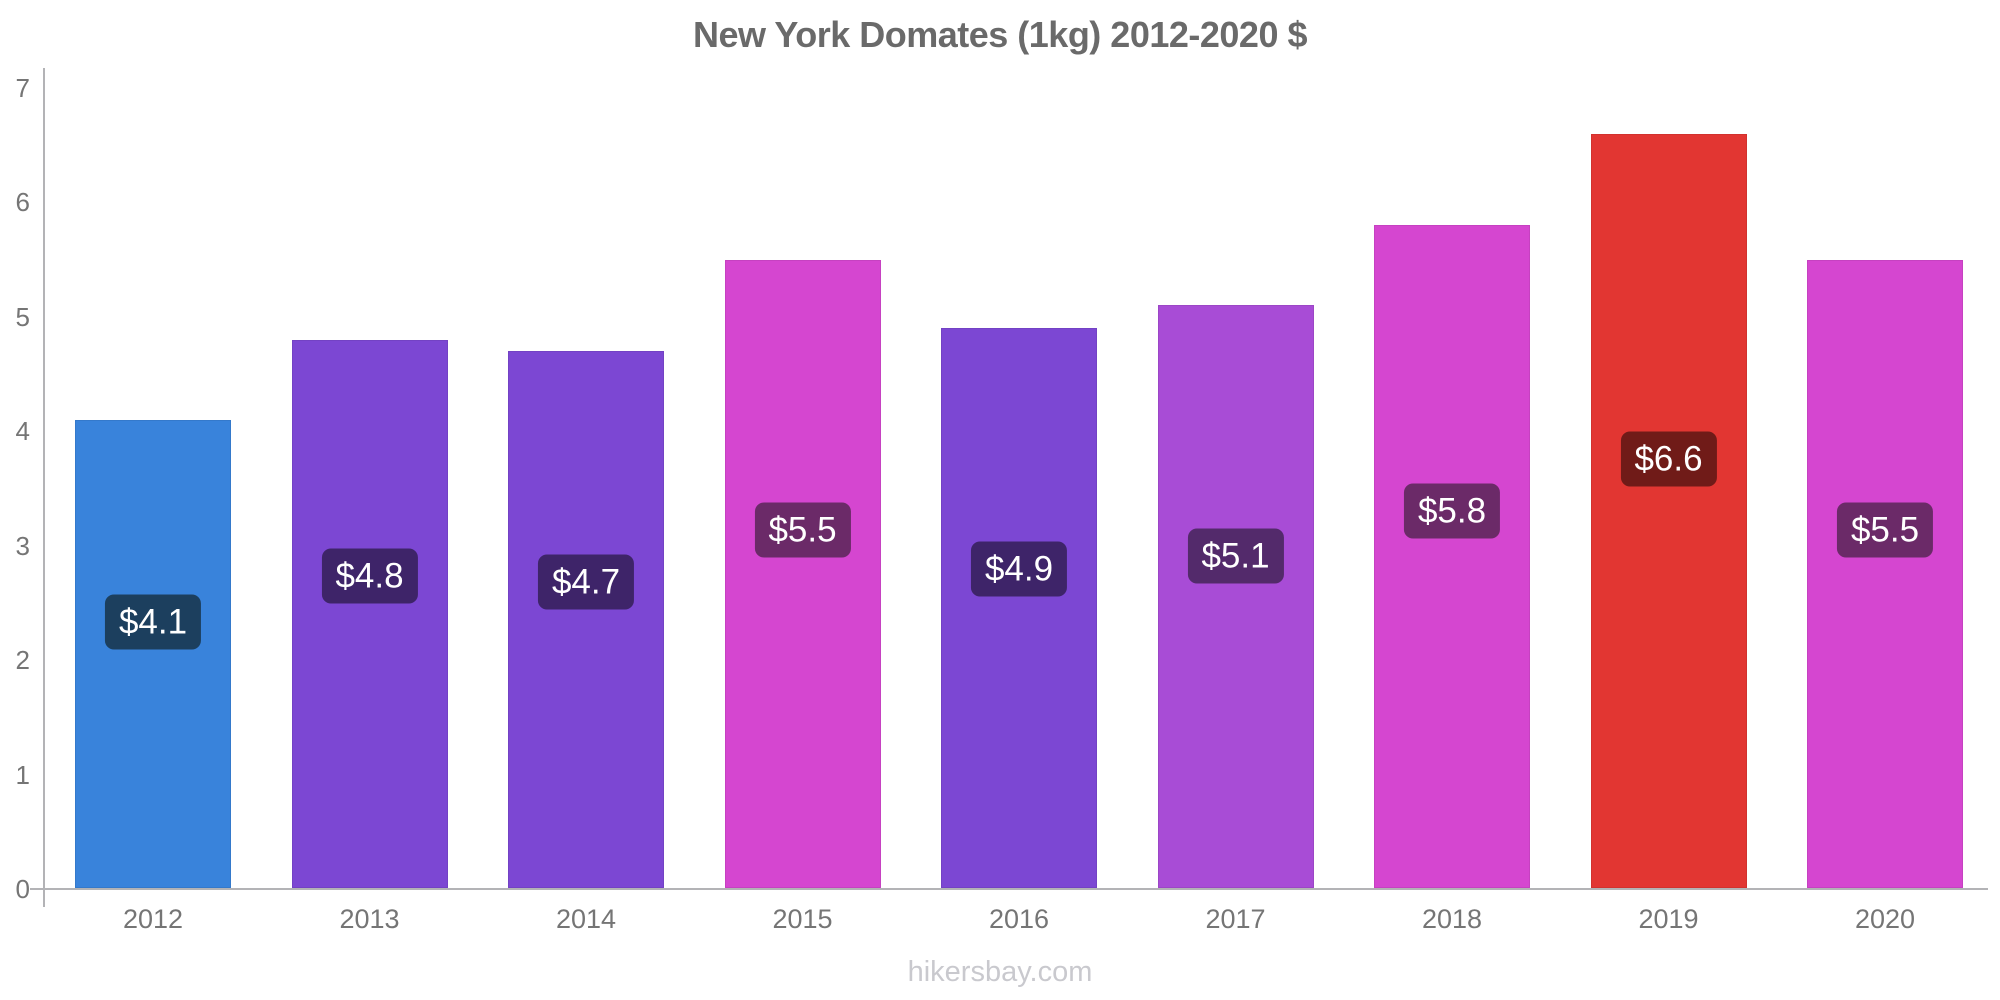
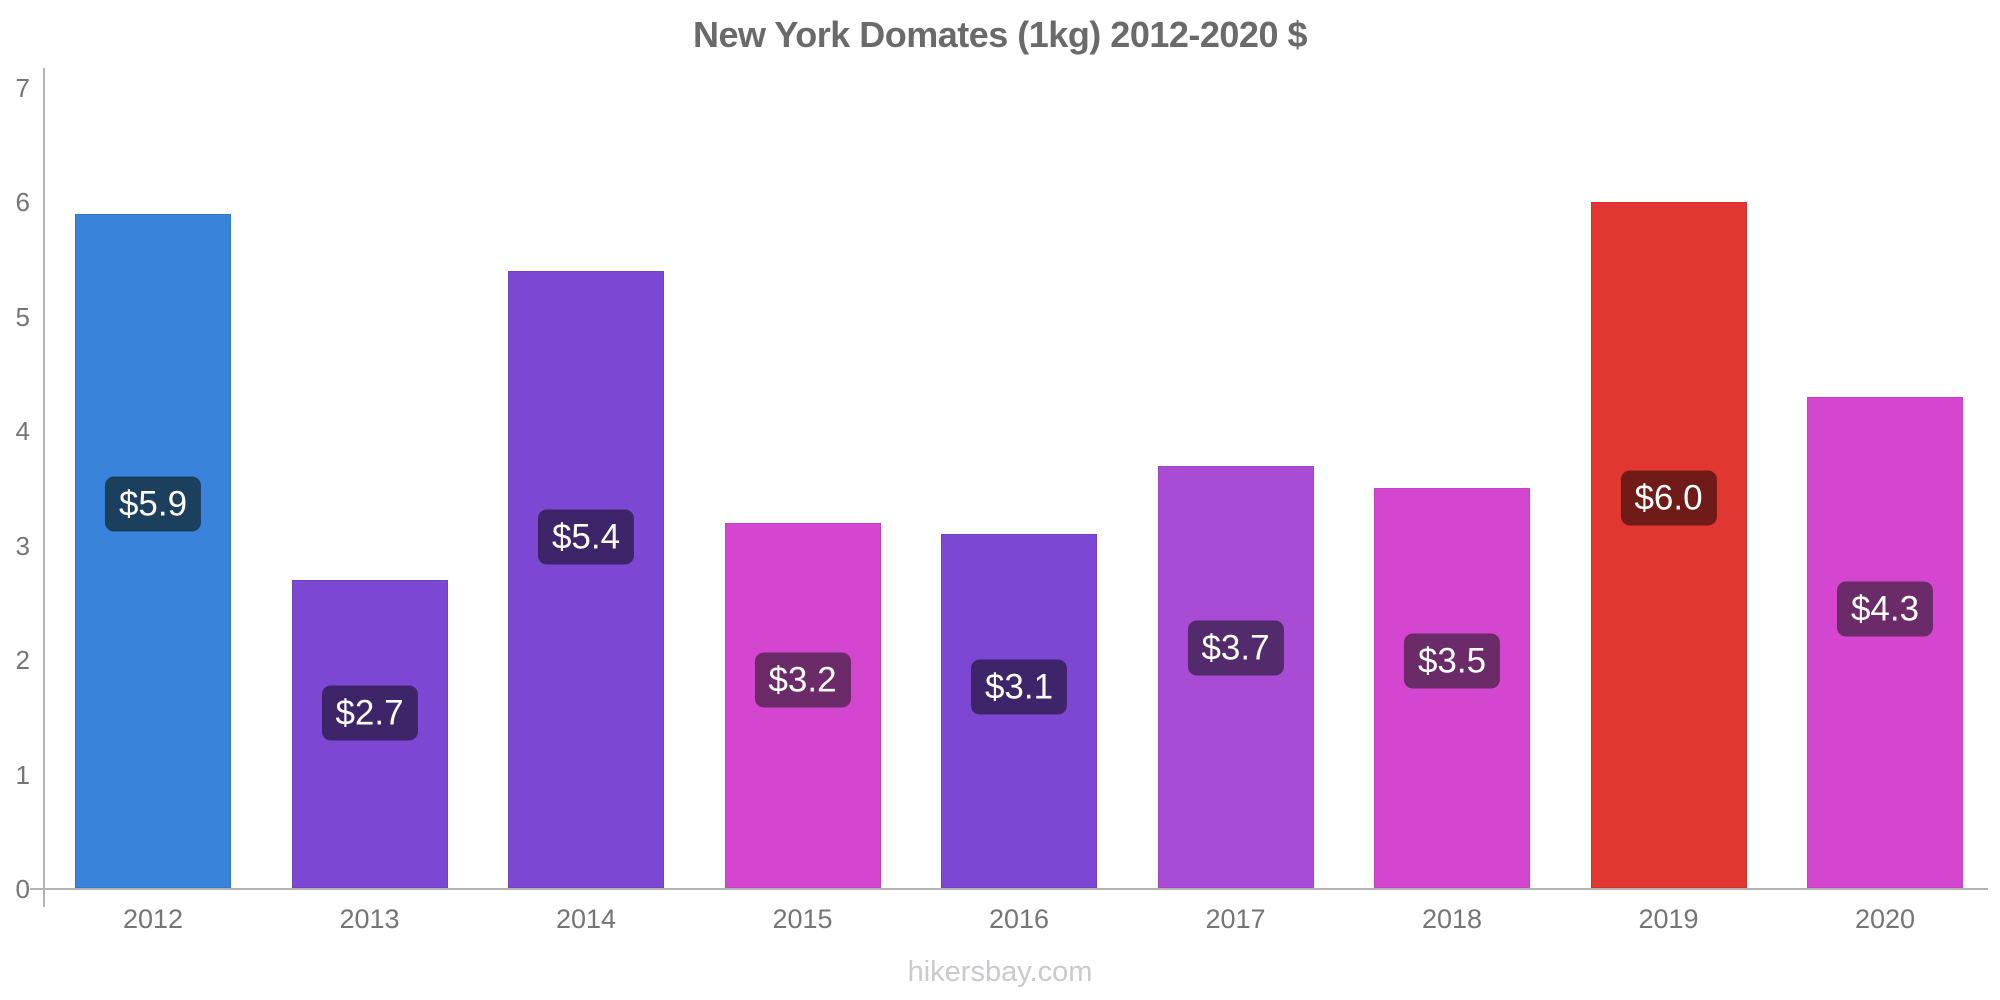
2012: $4.1 -> $5.9
2013: $4.8 -> $2.7
2014: $4.7 -> $5.4
2015: $5.5 -> $3.2
2016: $4.9 -> $3.1
2017: $5.1 -> $3.7
2018: $5.8 -> $3.5
2019: $6.6 -> $6.0
2020: $5.5 -> $4.3
